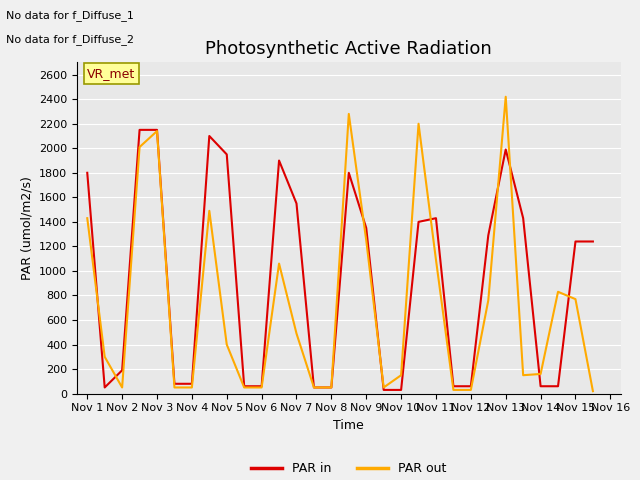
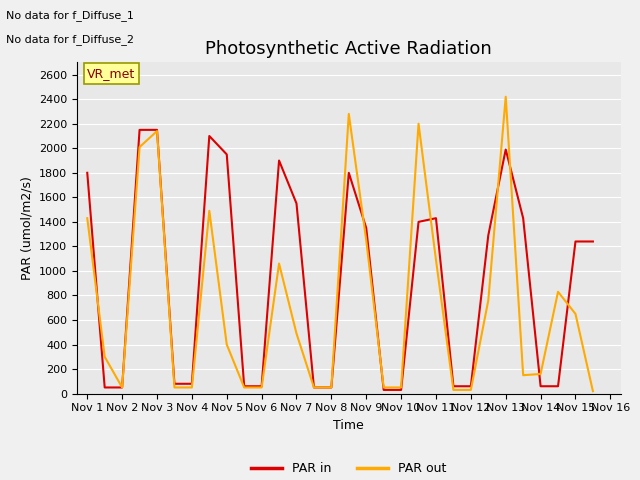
PAR in/Nov 2: 190 -> 50
PAR out/Nov 10: 150 -> 50
PAR out/Nov 15: 770 -> 650
